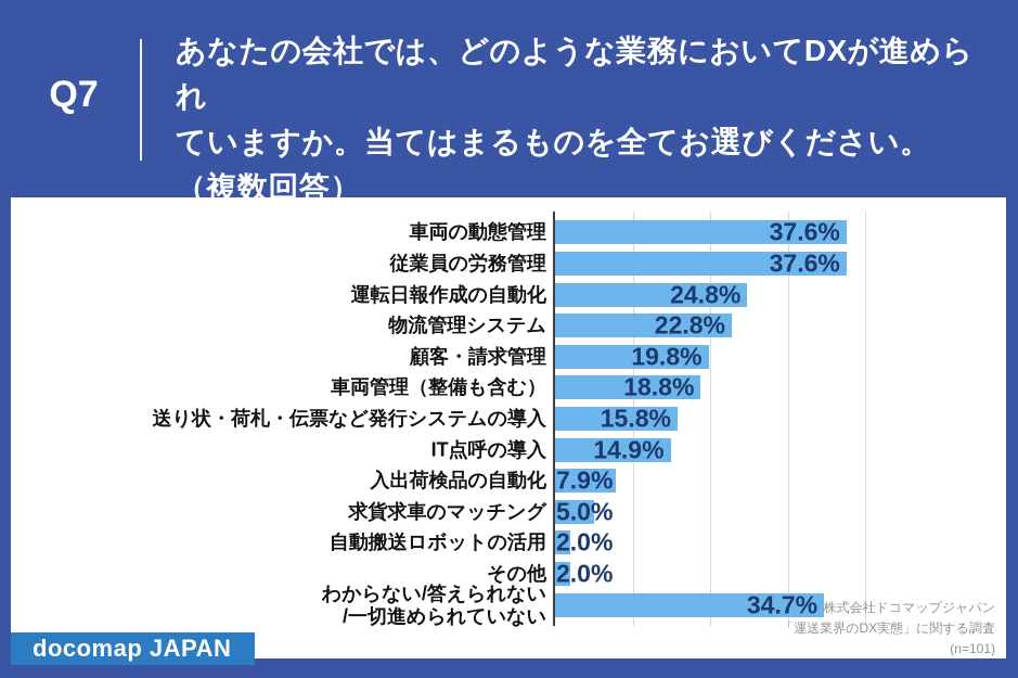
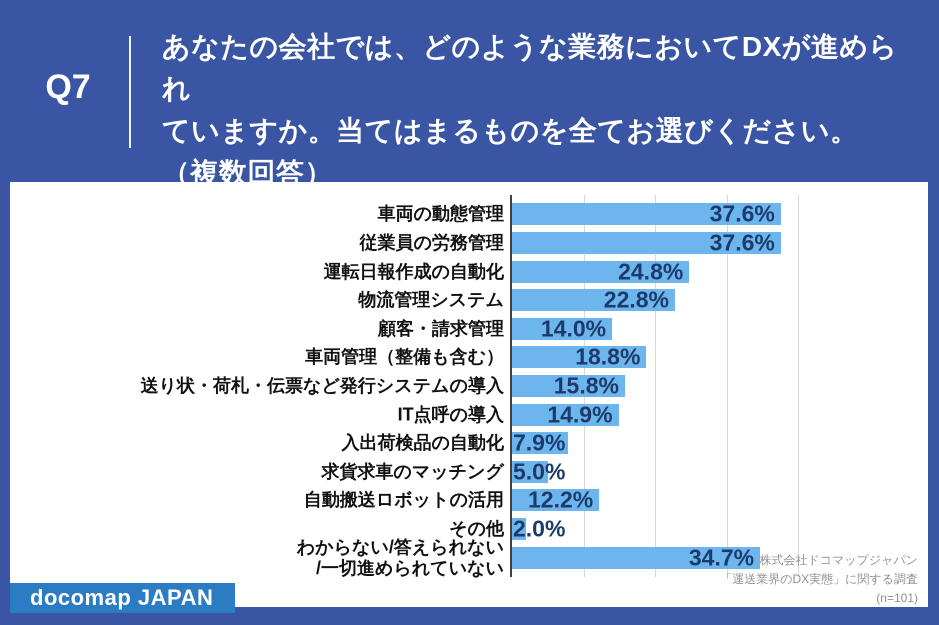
顧客・請求管理: 19.8% -> 14.0%
自動搬送ロボットの活用: 2.0% -> 12.2%
